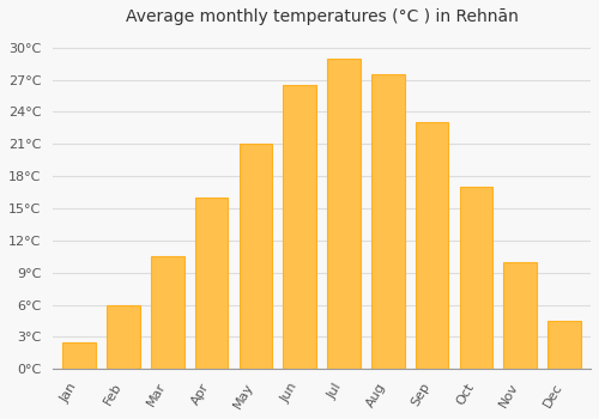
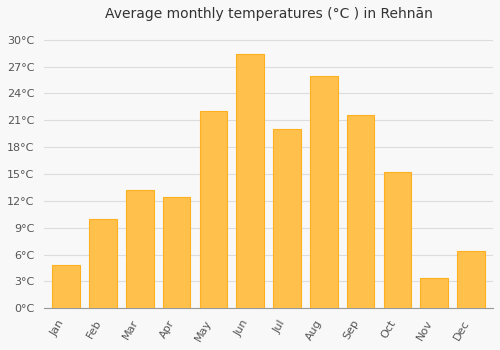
Jan: 2.5°C -> 4.8°C
Feb: 6.0°C -> 10.0°C
Mar: 10.5°C -> 13.2°C
Apr: 16.0°C -> 12.4°C
May: 21.0°C -> 22.0°C
Jun: 26.5°C -> 28.4°C
Jul: 29.0°C -> 20.0°C
Aug: 27.5°C -> 26.0°C
Sep: 23.0°C -> 21.6°C
Oct: 17.0°C -> 15.2°C
Nov: 10.0°C -> 3.4°C
Dec: 4.5°C -> 6.4°C
